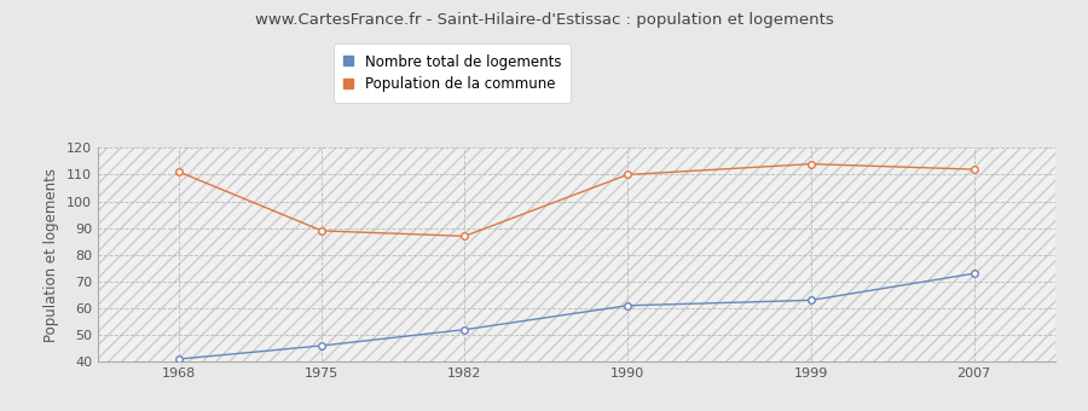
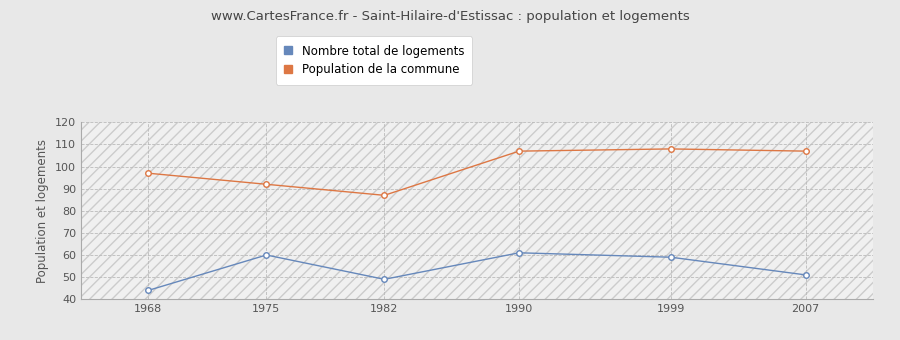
Nombre total de logements/1968: 41 -> 44
Population de la commune/1968: 111 -> 97
Nombre total de logements/1975: 46 -> 60
Population de la commune/1975: 89 -> 92
Nombre total de logements/1982: 52 -> 49
Population de la commune/1990: 110 -> 107
Nombre total de logements/1999: 63 -> 59
Population de la commune/1999: 114 -> 108
Nombre total de logements/2007: 73 -> 51
Population de la commune/2007: 112 -> 107
